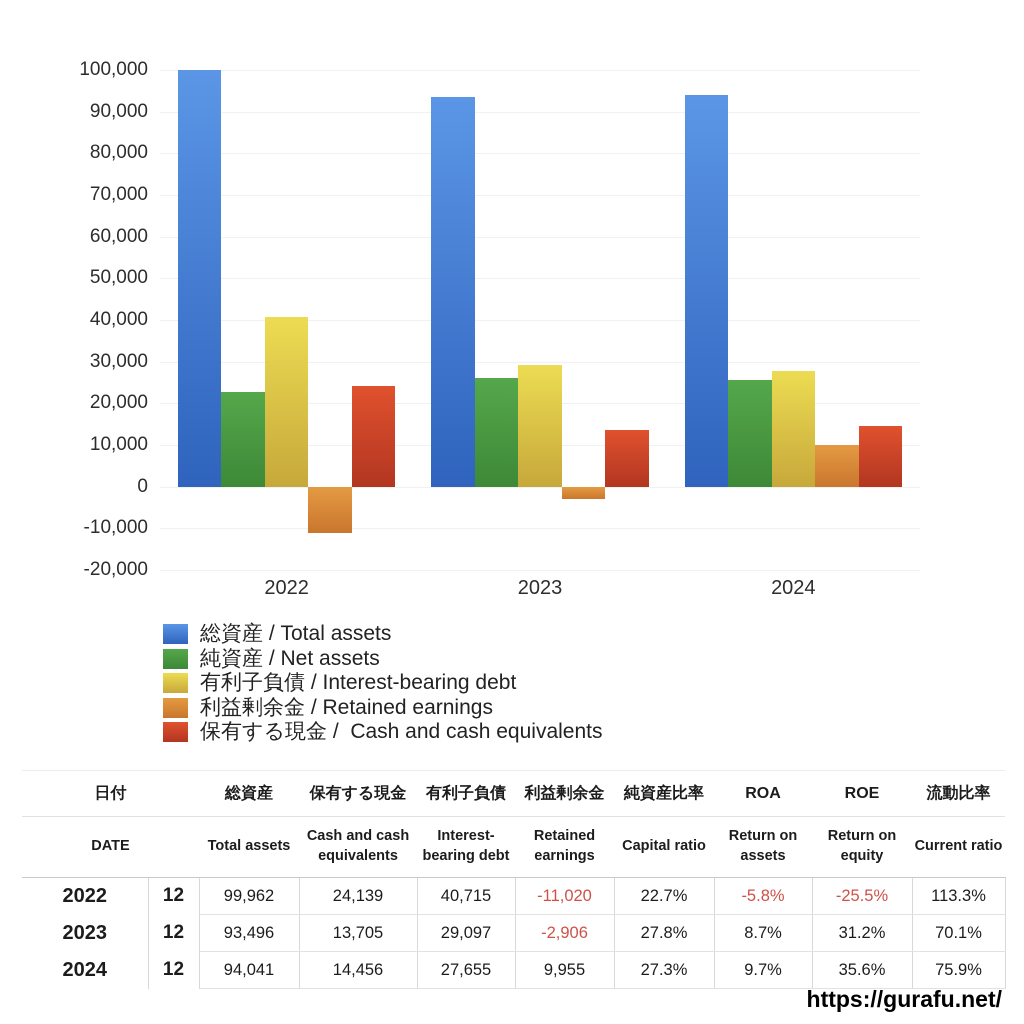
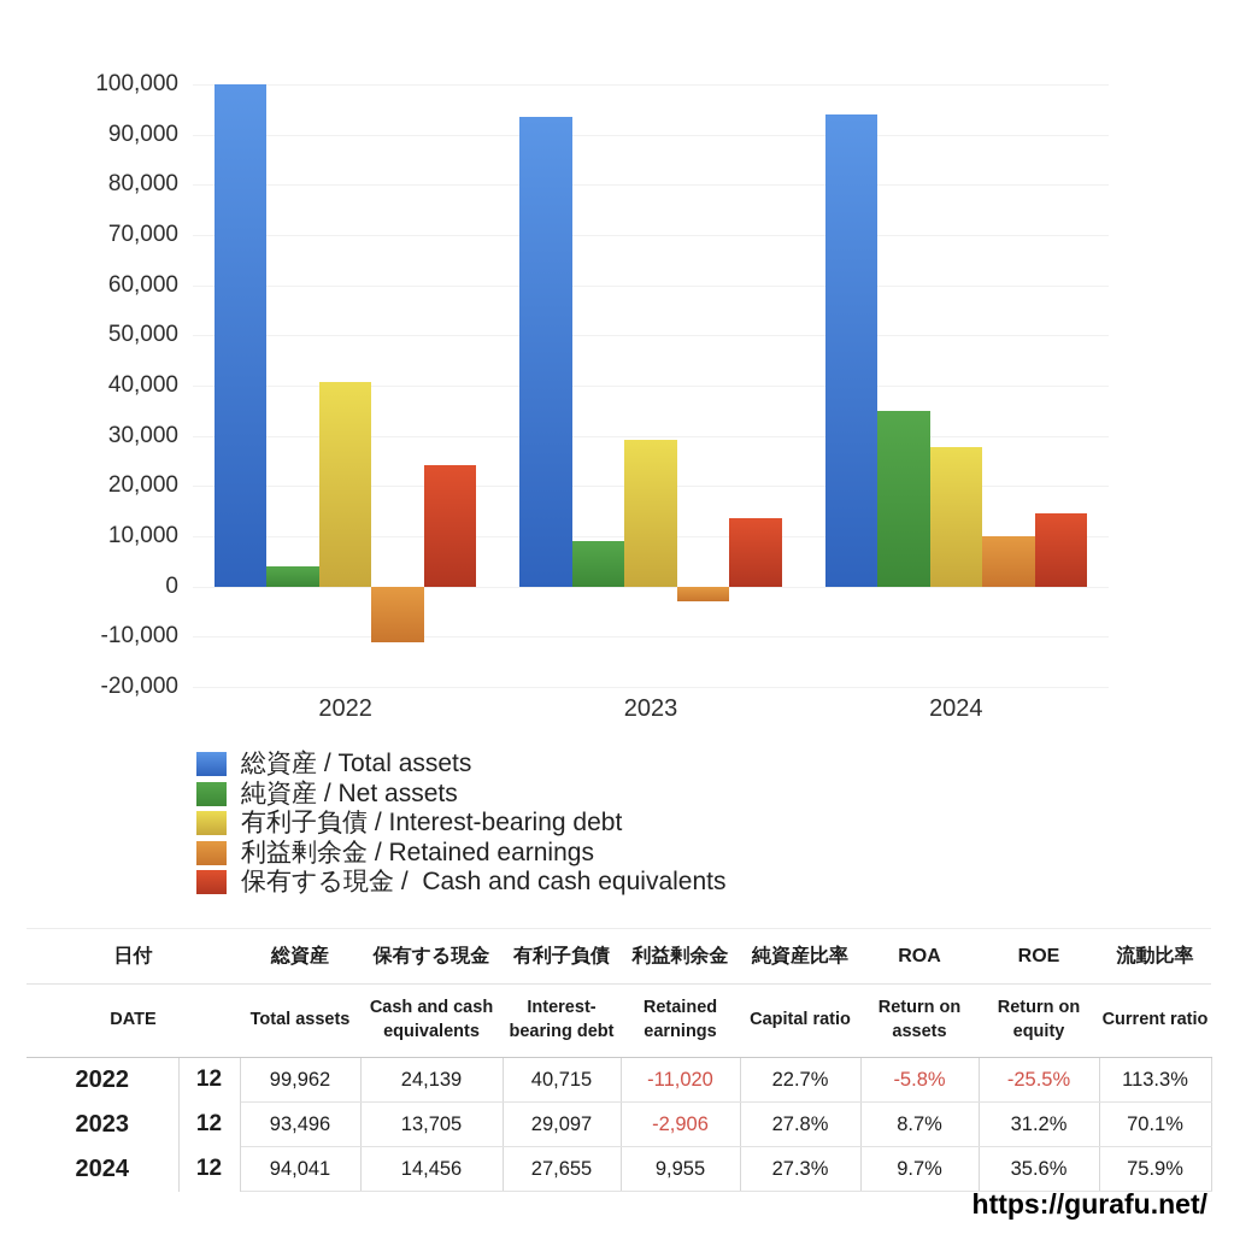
純資産 / Net assets/2022: 23000 -> 4000
純資産 / Net assets/2023: 26000 -> 9000
純資産 / Net assets/2024: 26000 -> 35000
